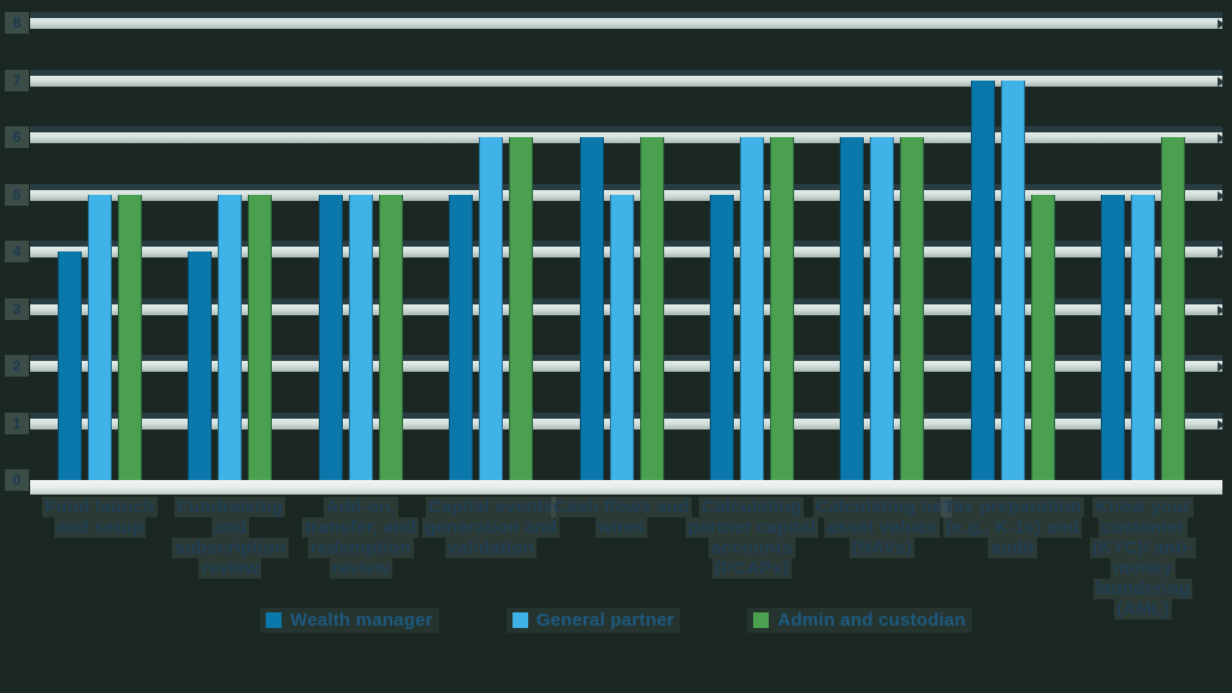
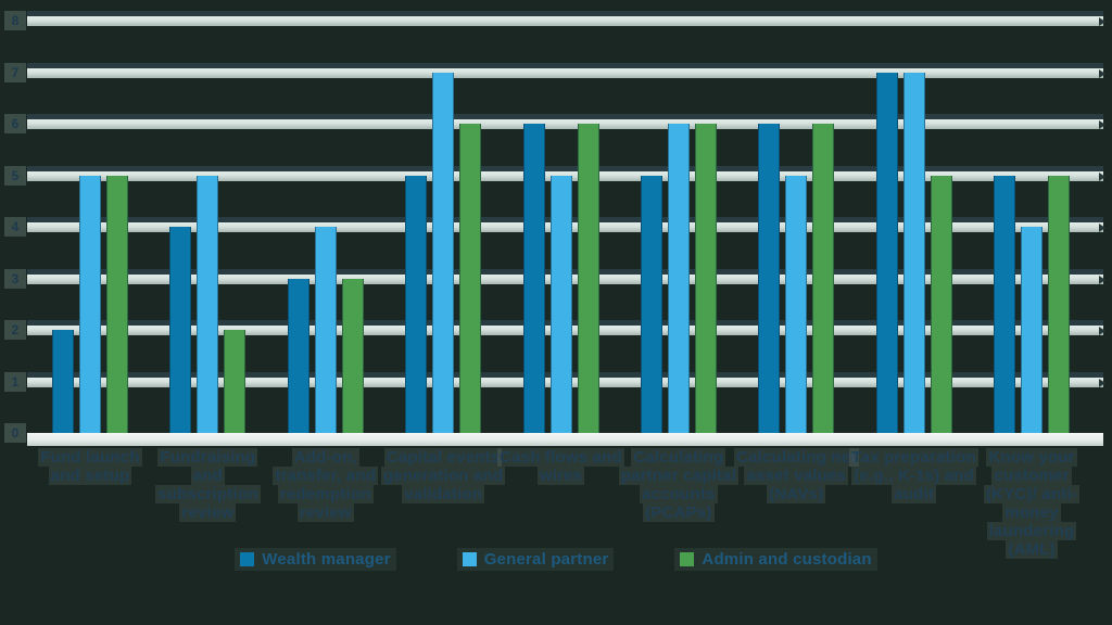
Wealth manager/Fund launch and setup: 4 -> 2
Admin and custodian/Fundraising and subscription review: 5 -> 2
Wealth manager/Add-on, transfer, and redemption review: 5 -> 3
General partner/Add-on, transfer, and redemption review: 5 -> 4
Admin and custodian/Add-on, transfer, and redemption review: 5 -> 3
General partner/Capital events generation and validation: 6 -> 7
General partner/Calculating net asset values (NAVs): 6 -> 5
General partner/Know your customer (KYC)/ anti-money laundering (AML): 5 -> 4
Admin and custodian/Know your customer (KYC)/ anti-money laundering (AML): 6 -> 5
